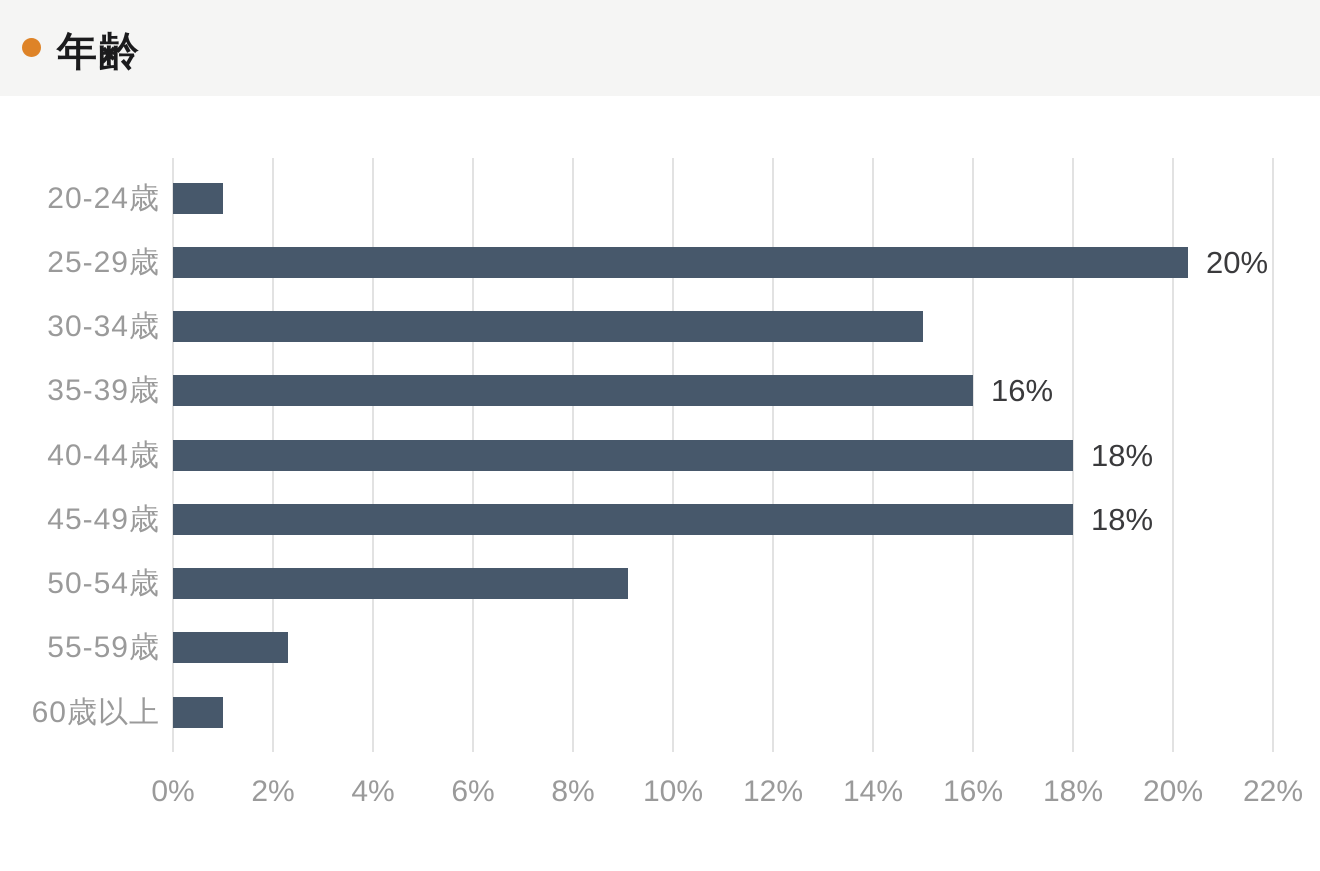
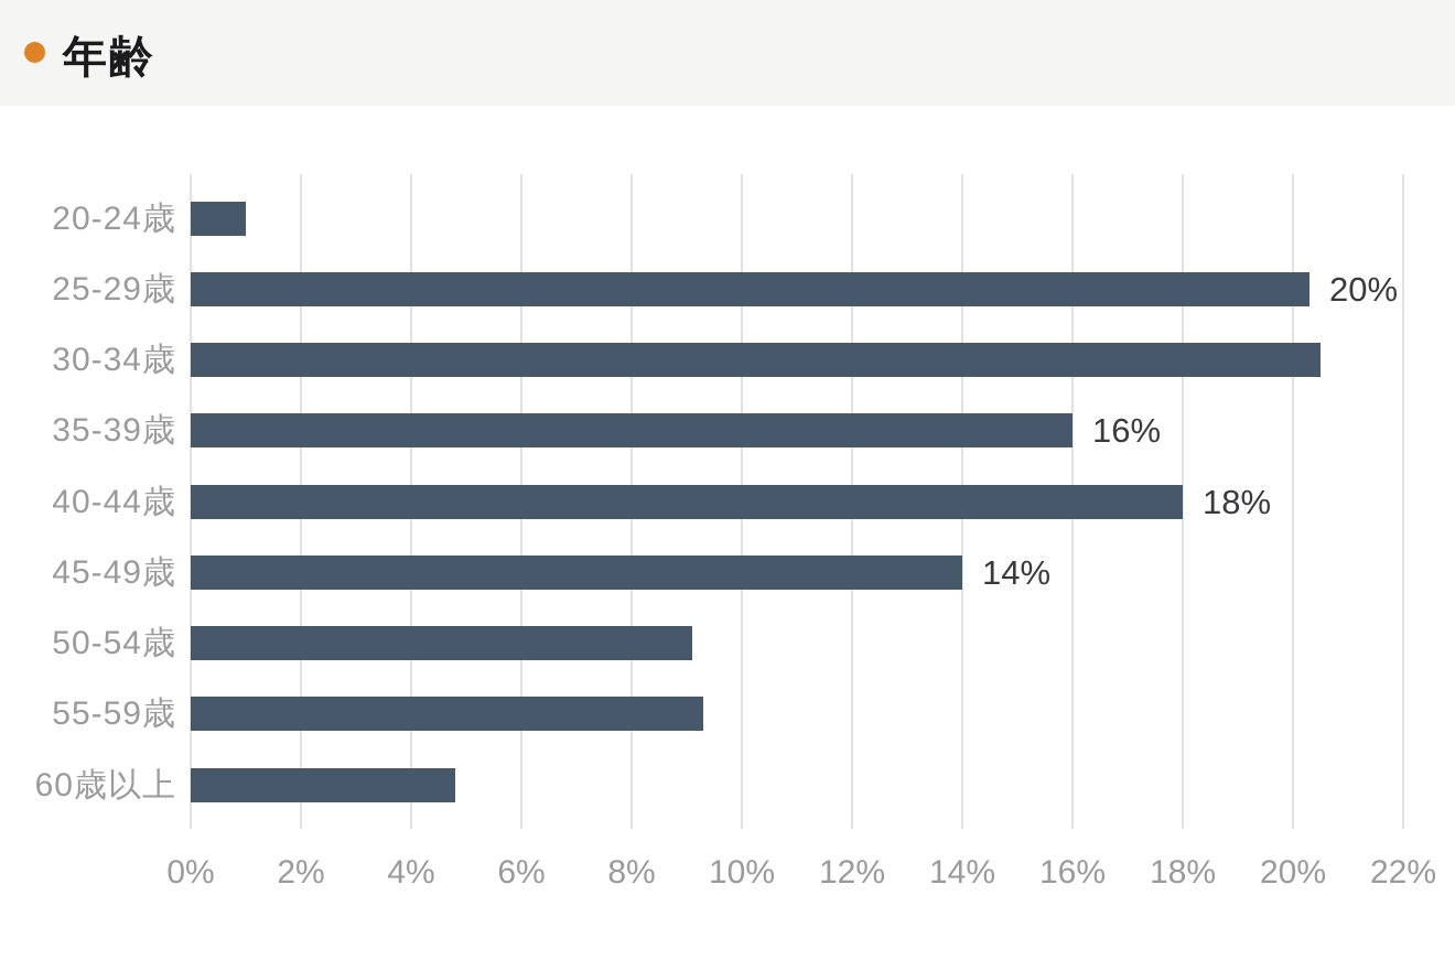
30-34歳: 15.0% -> 20.5%
45-49歳: 18% -> 14%
55-59歳: 2.3% -> 9.3%
60歳以上: 1.0% -> 4.8%
